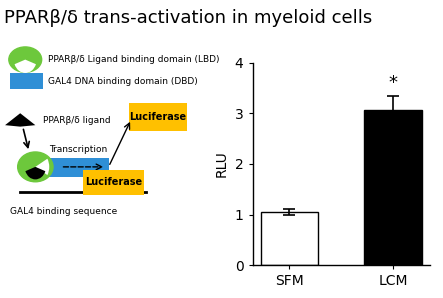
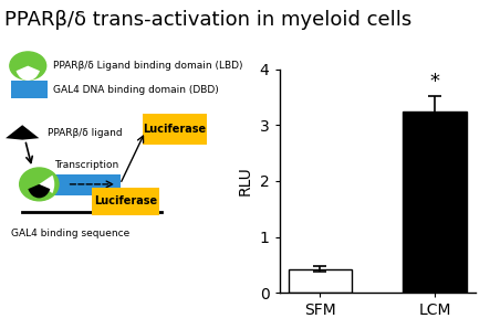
SFM: 1.05 -> 0.42
LCM: 3.07 -> 3.24
